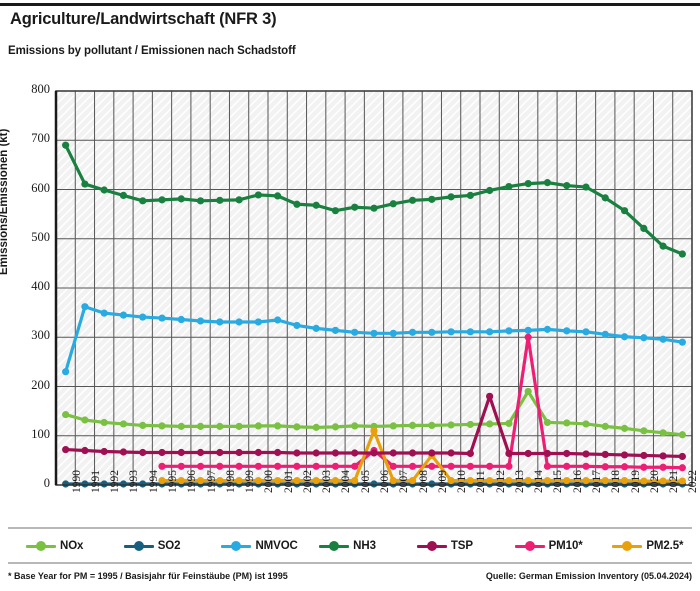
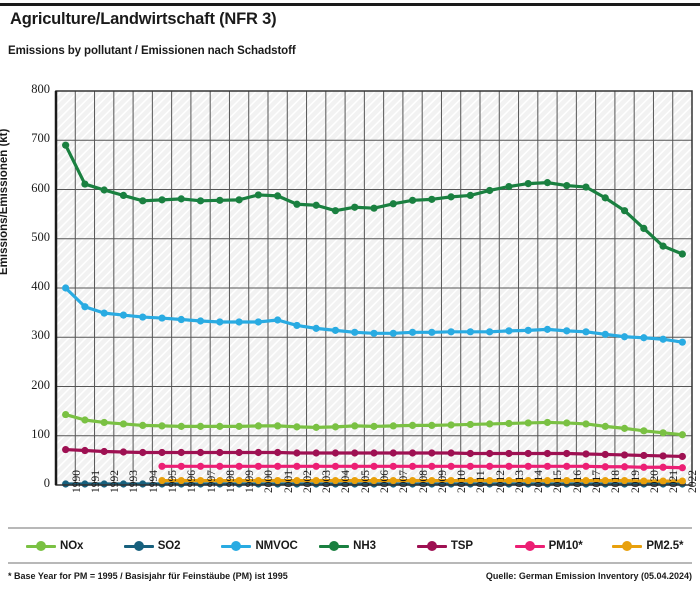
NMVOC/1990: 230 -> 400
PM10*/2006: 70 -> 40
PM2.5*/2006: 110 -> 10
PM2.5*/2009: 60 -> 10
TSP/2012: 180 -> 60
NOx/2014: 190 -> 130
PM10*/2014: 300 -> 40
